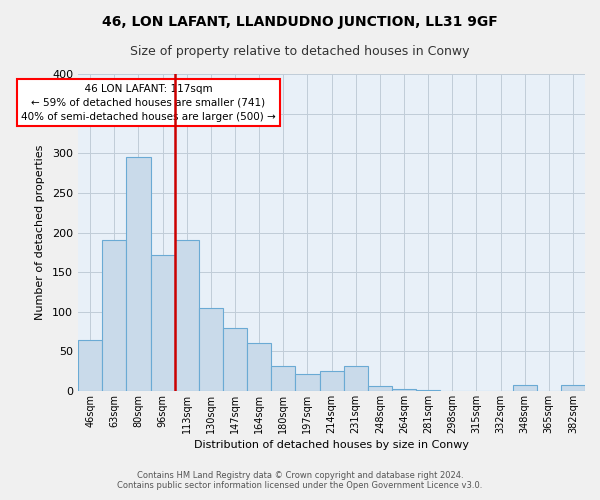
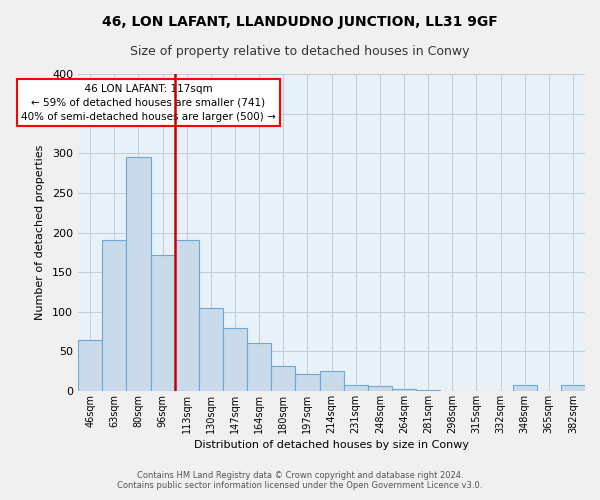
231sqm: 32 -> 8
